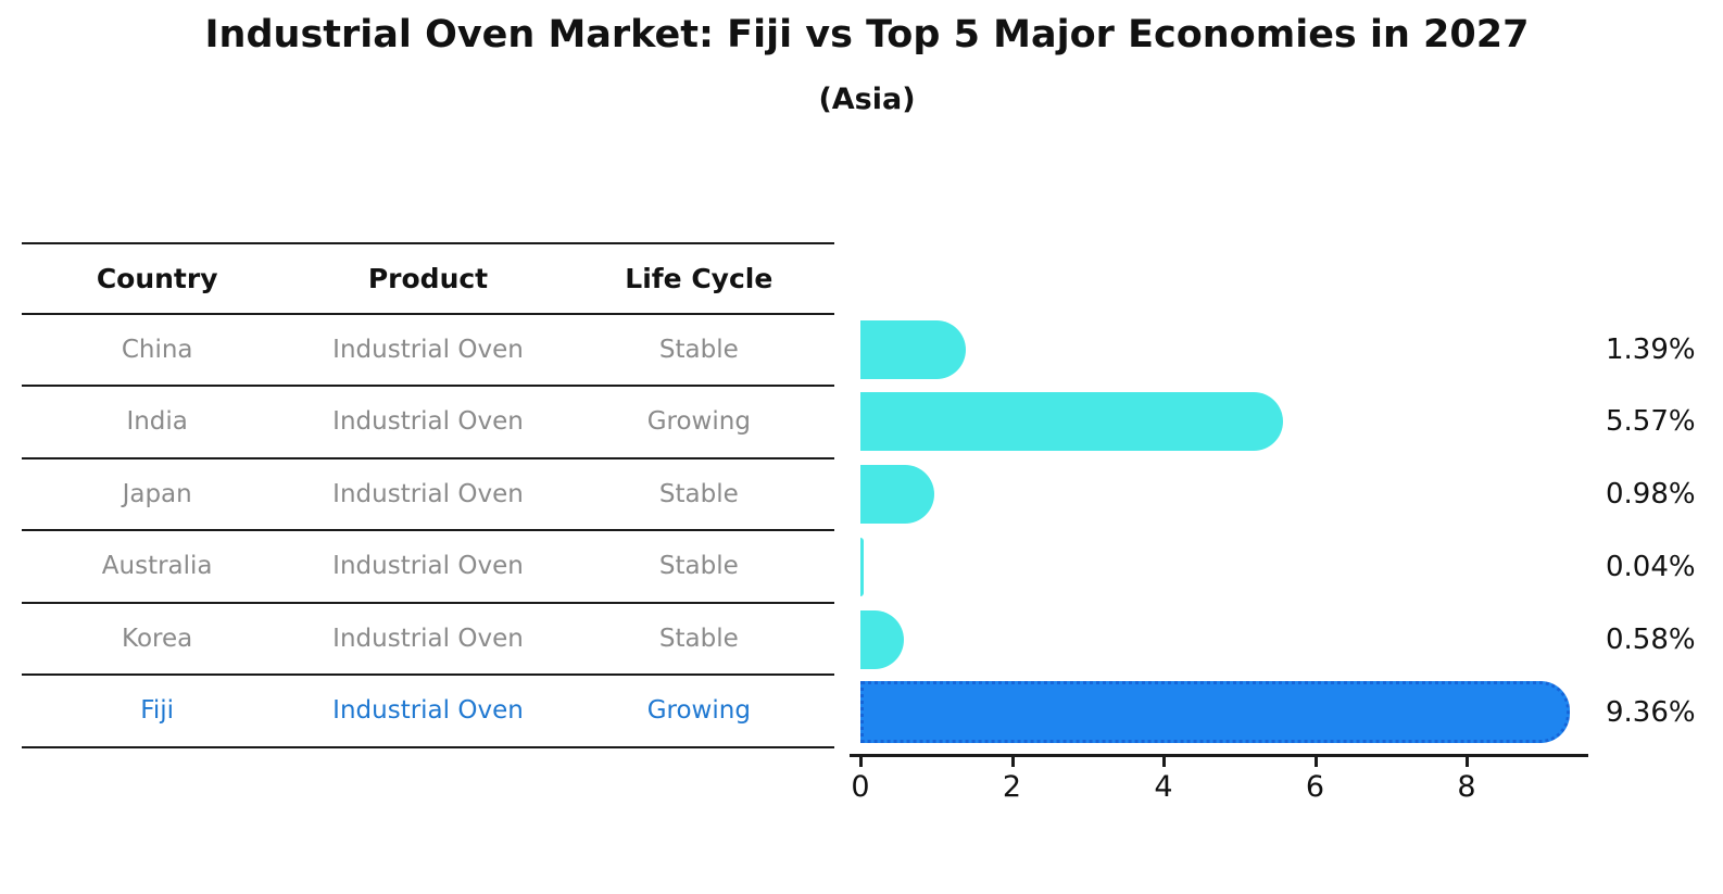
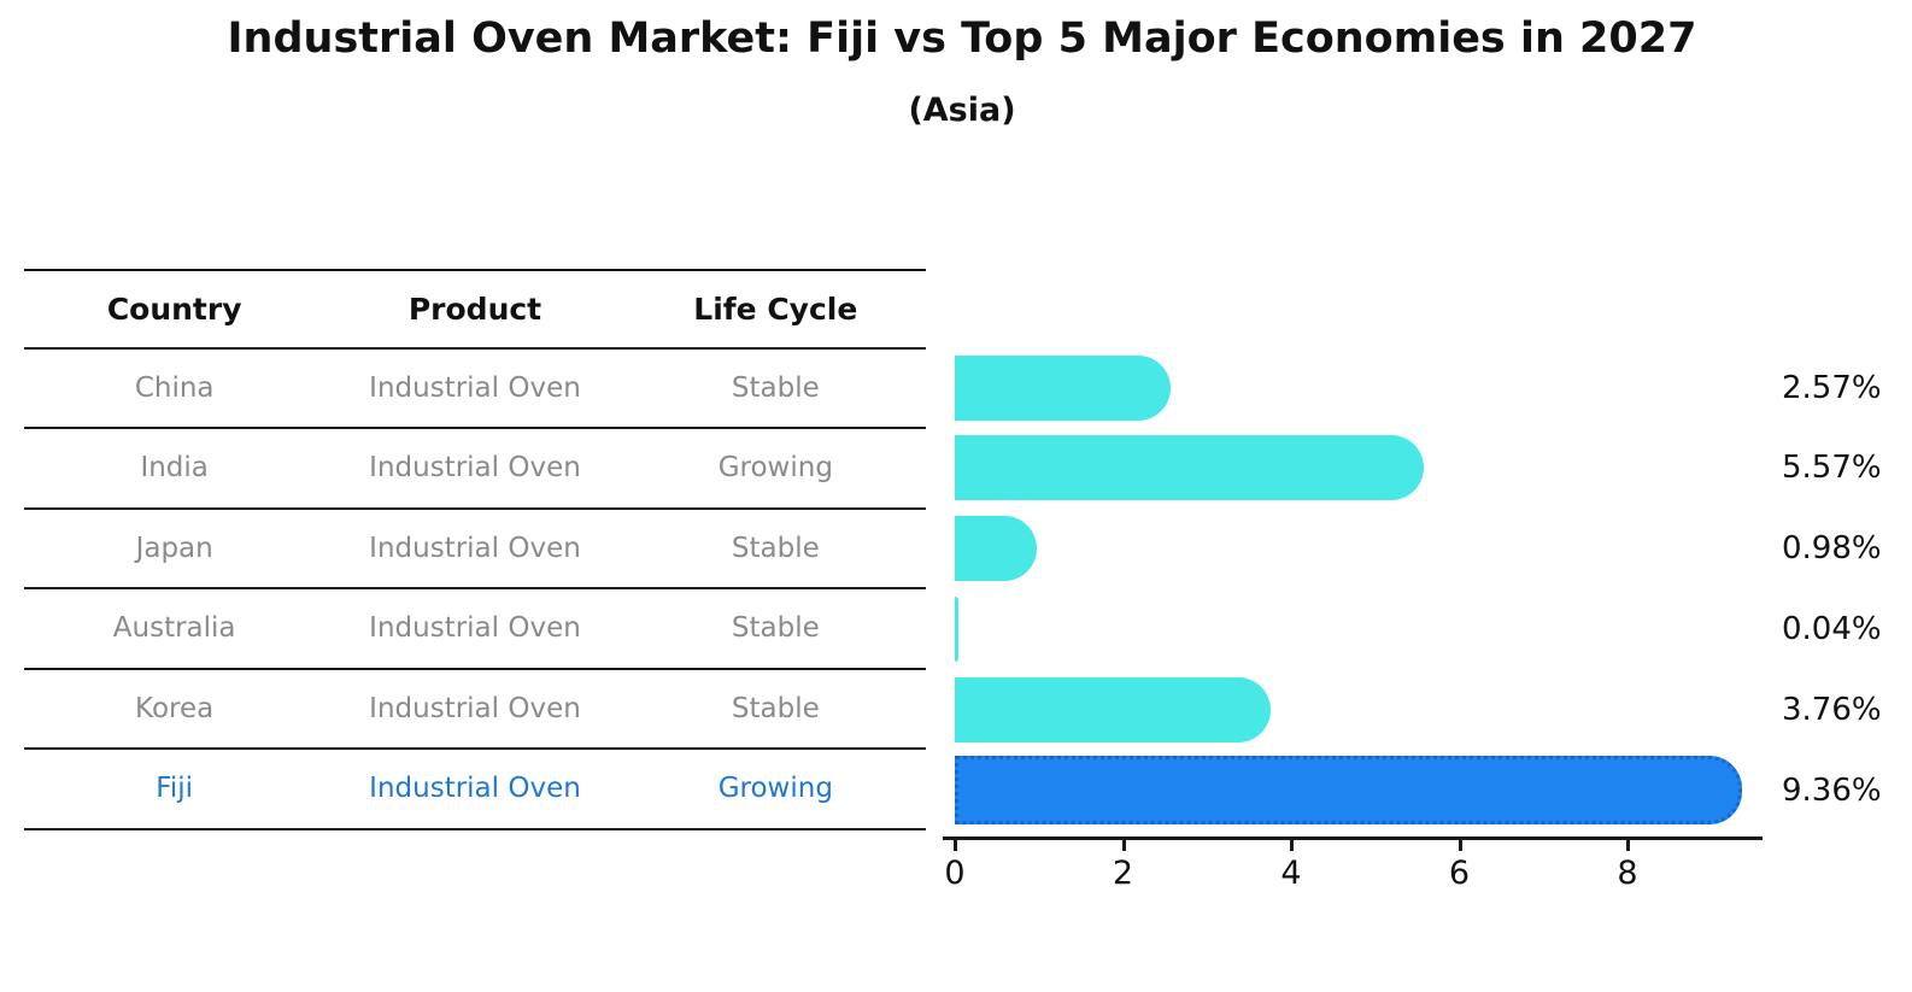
China: 1.39% -> 2.57%
Korea: 0.58% -> 3.76%
